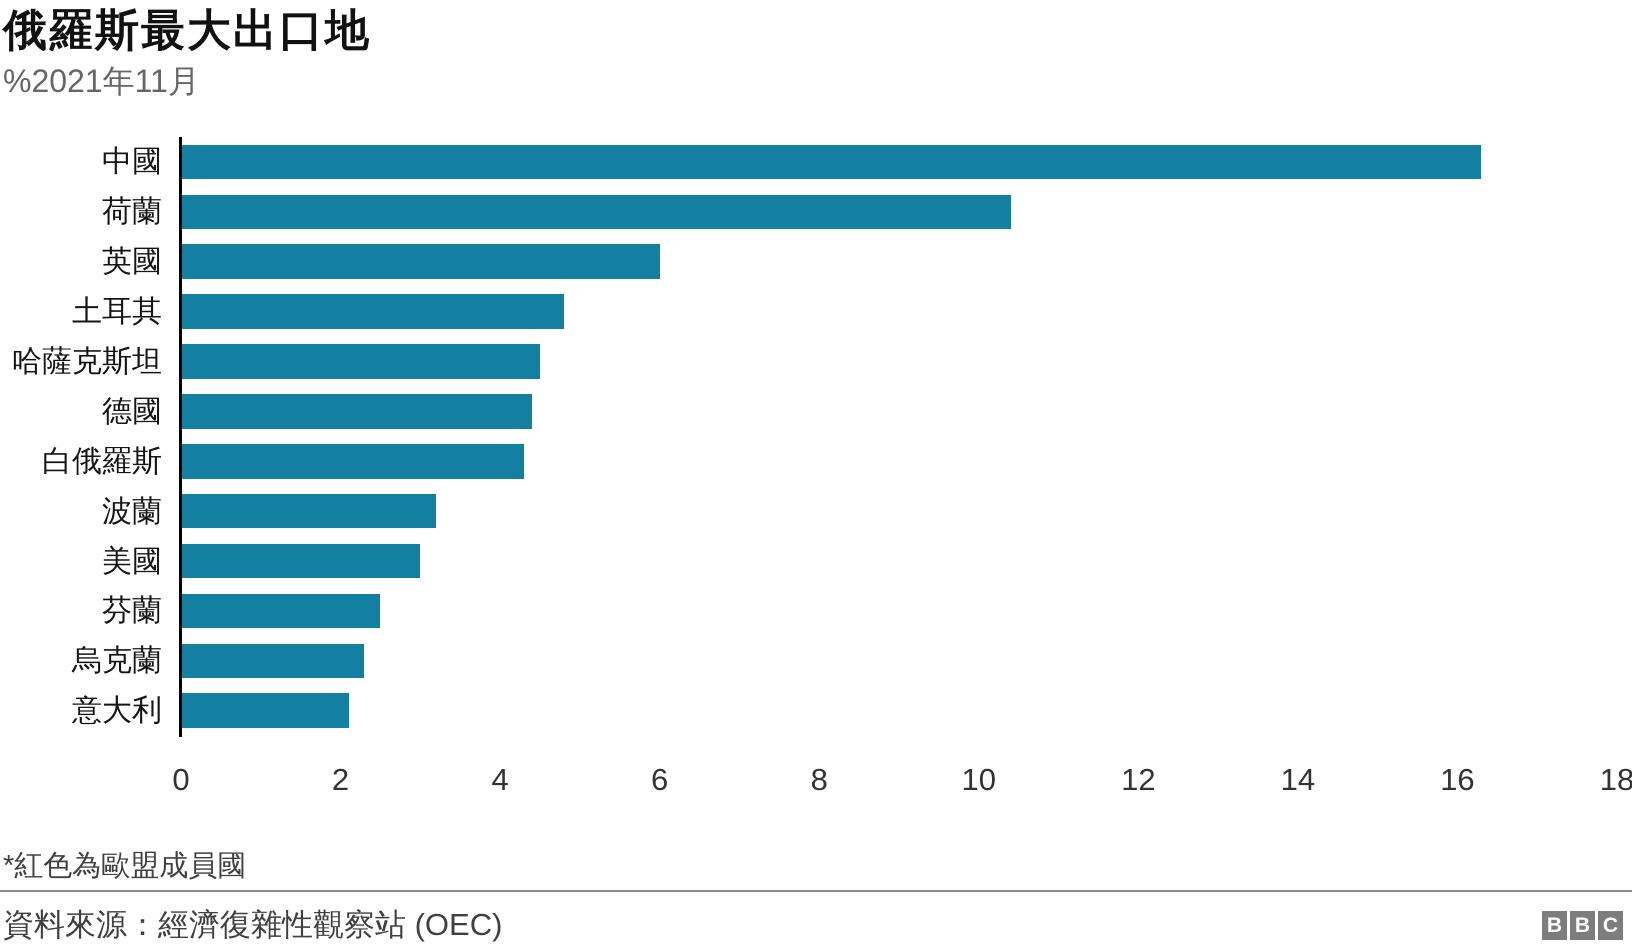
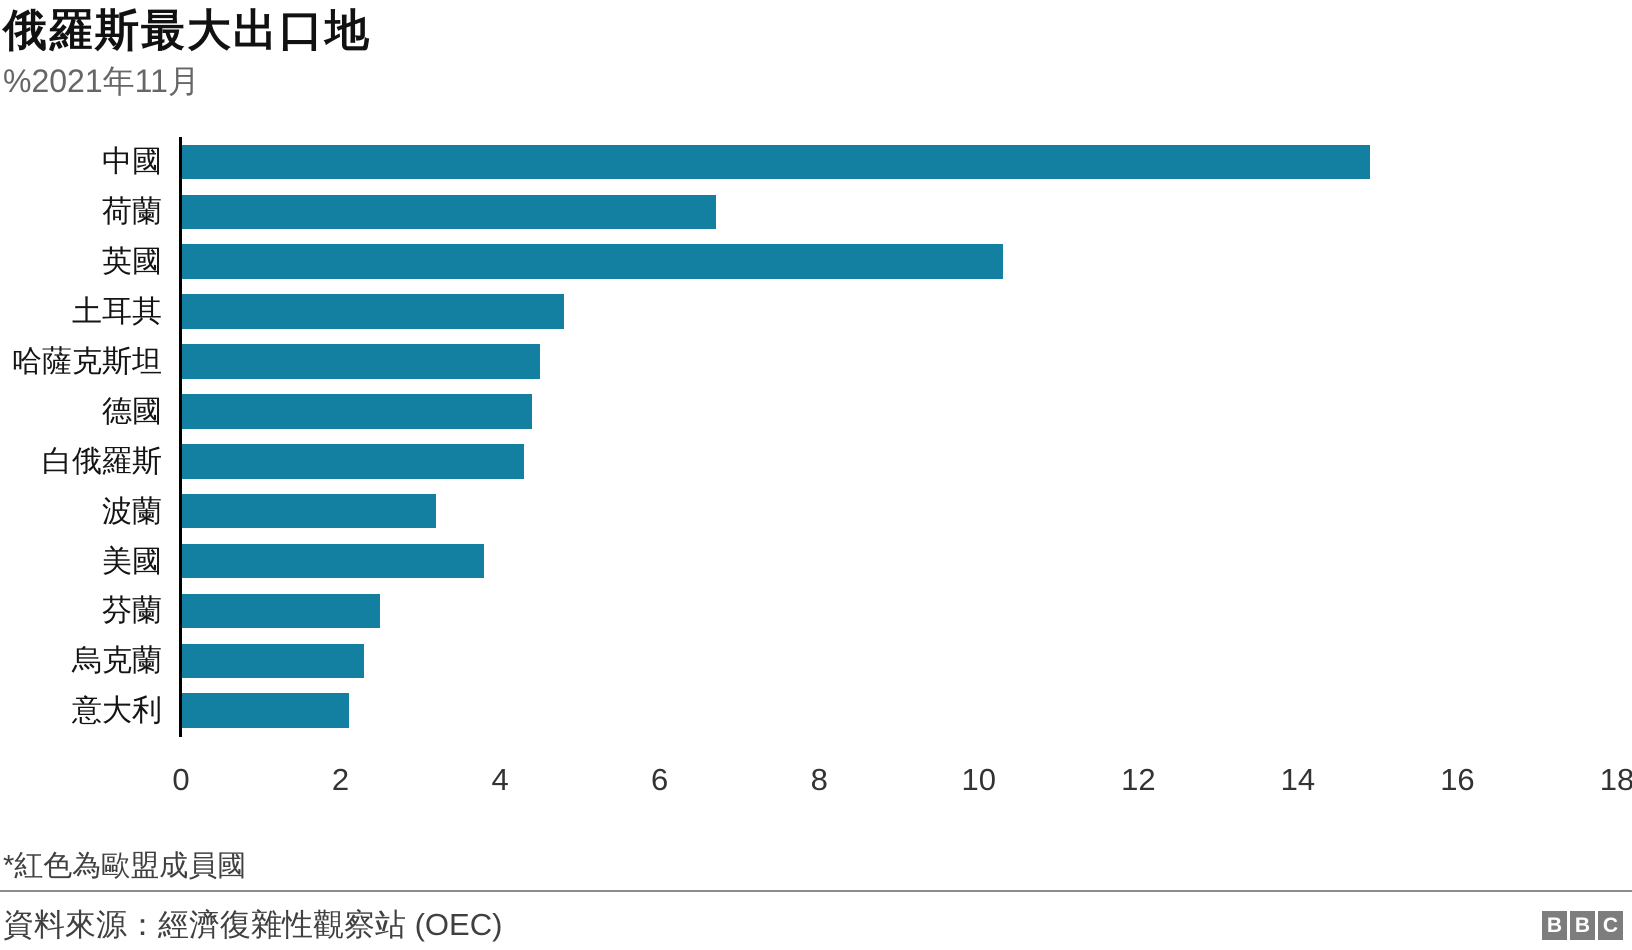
中國: 16.3 -> 14.9
荷蘭: 10.4 -> 6.7
英國: 6.0 -> 10.3
美國: 3.0 -> 3.8
